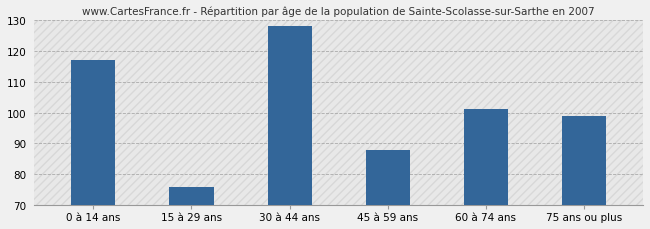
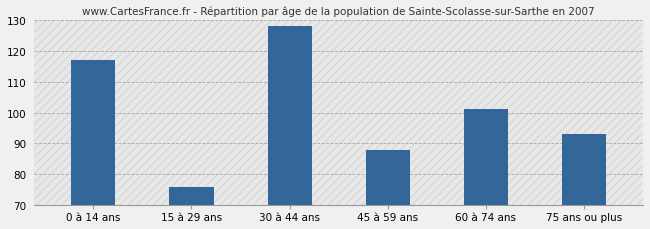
75 ans ou plus: 99 -> 93
